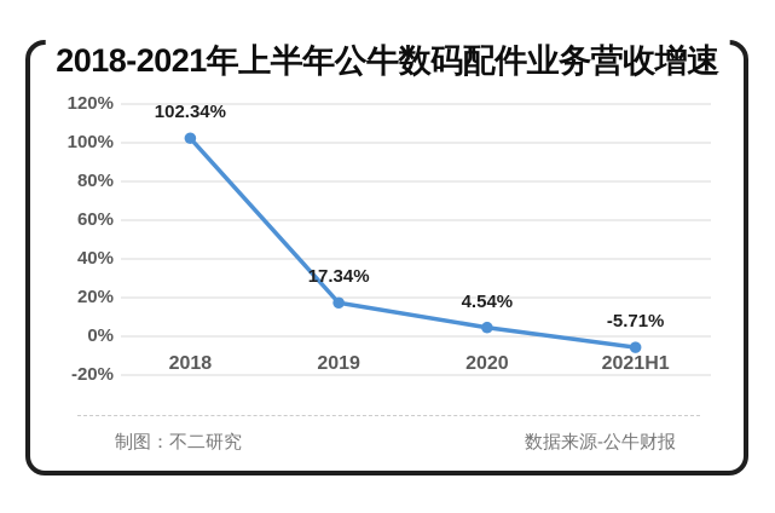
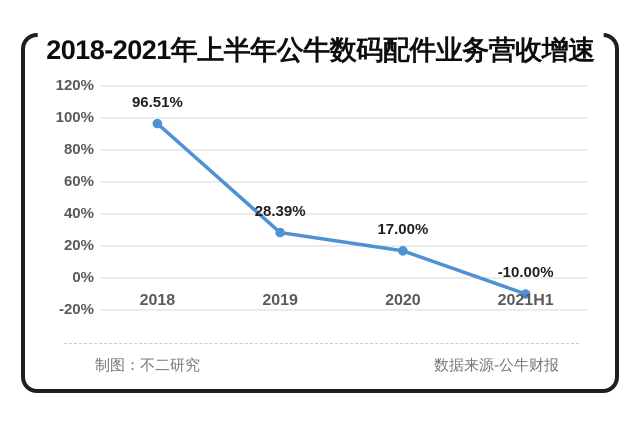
2018: 102.34% -> 96.51%
2019: 17.34% -> 28.39%
2020: 4.54% -> 17.00%
2021H1: -5.71% -> -10.00%
